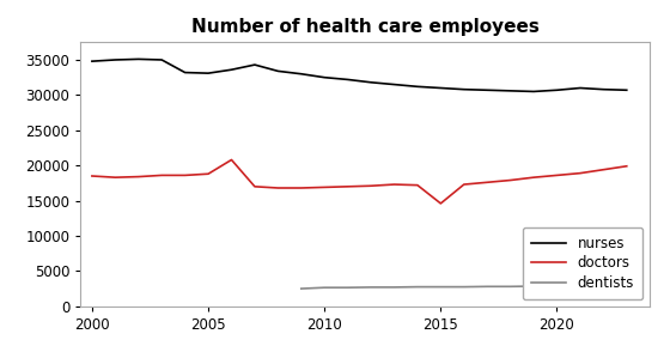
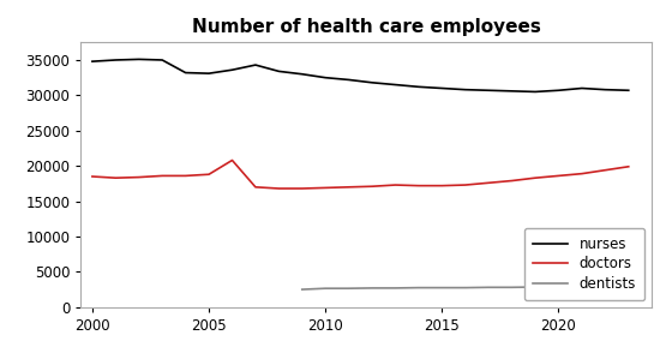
doctors/2015: 14600 -> 17200
